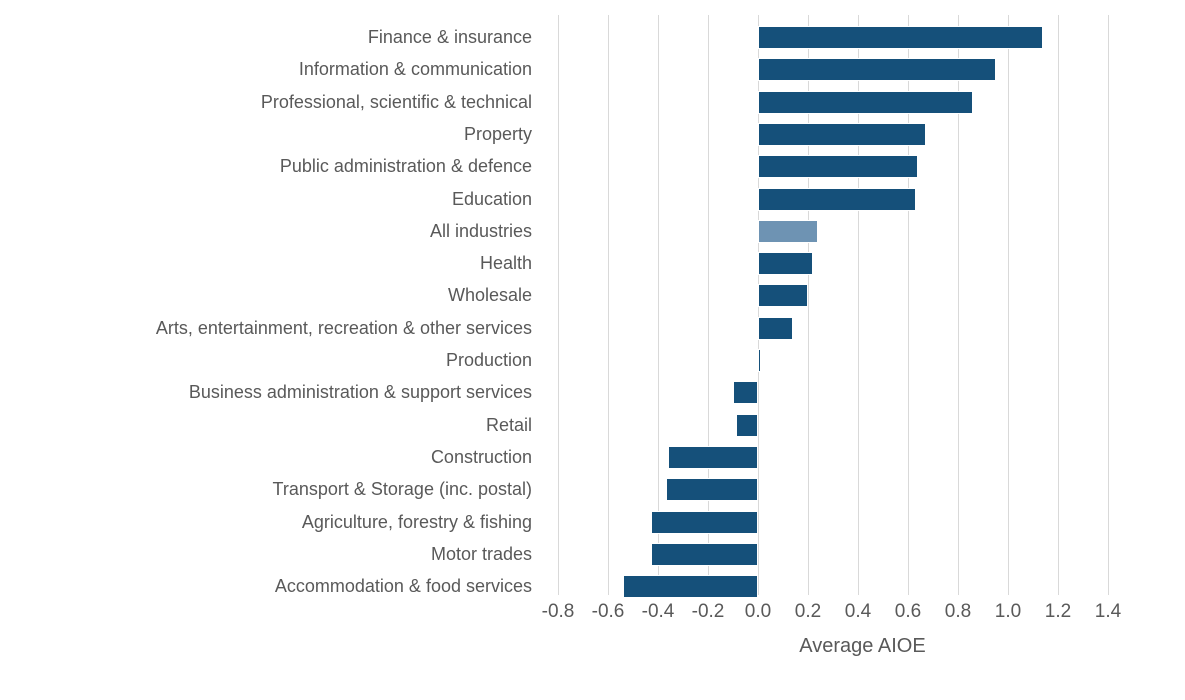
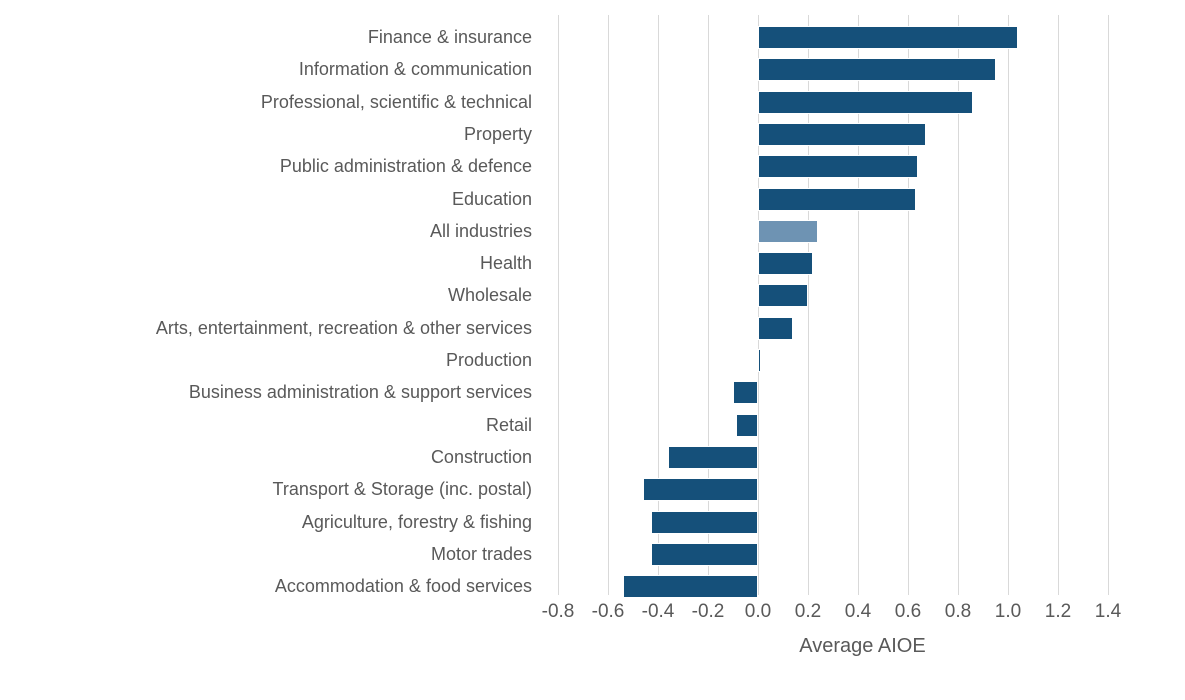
Finance & insurance: 1.14 -> 1.04
Transport & Storage (inc. postal): -0.37 -> -0.46
